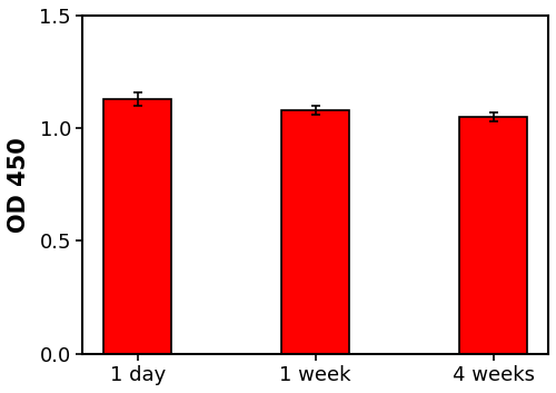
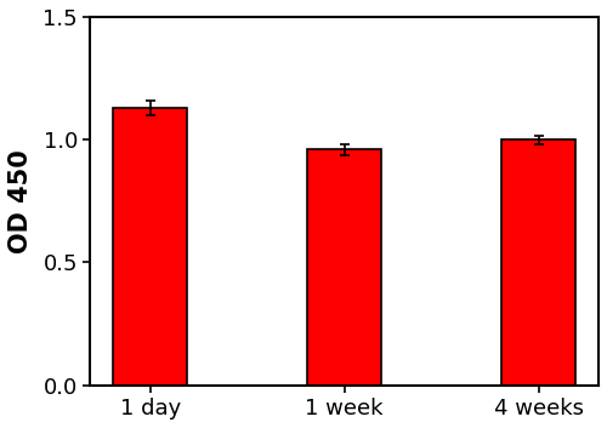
1 week: 1.08 -> 0.96
4 weeks: 1.05 -> 1.00
